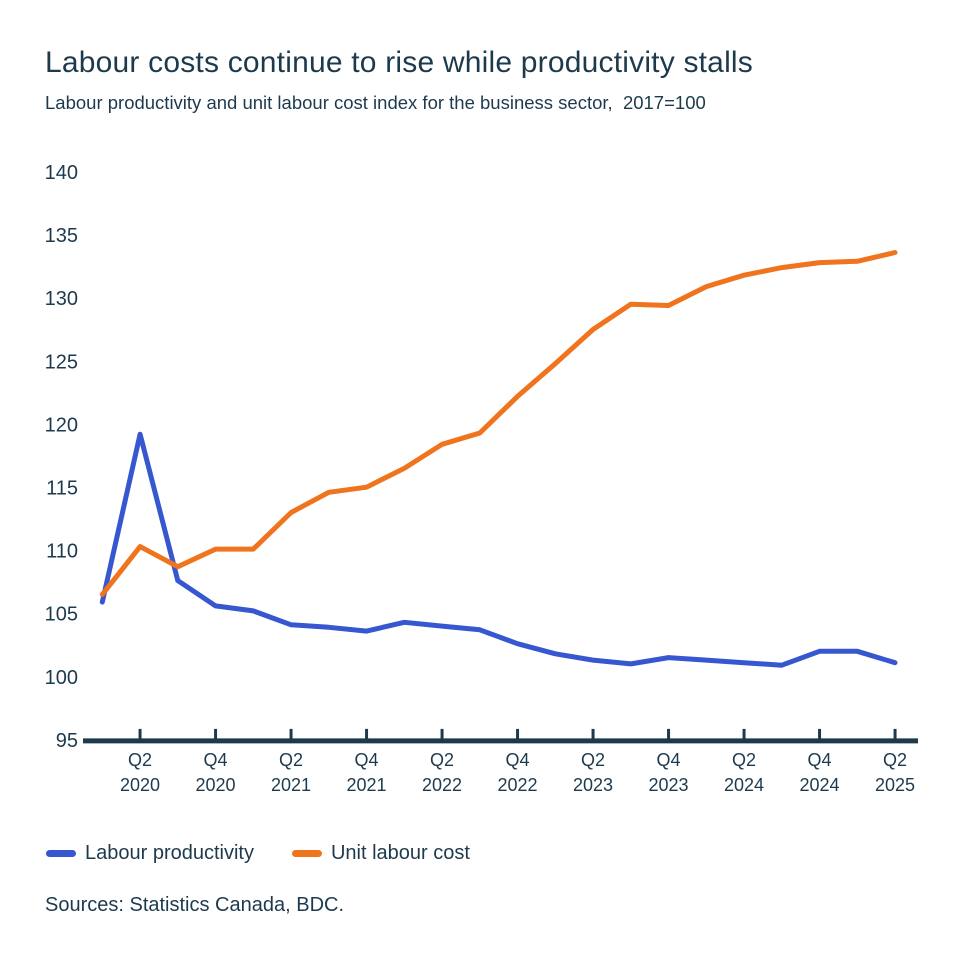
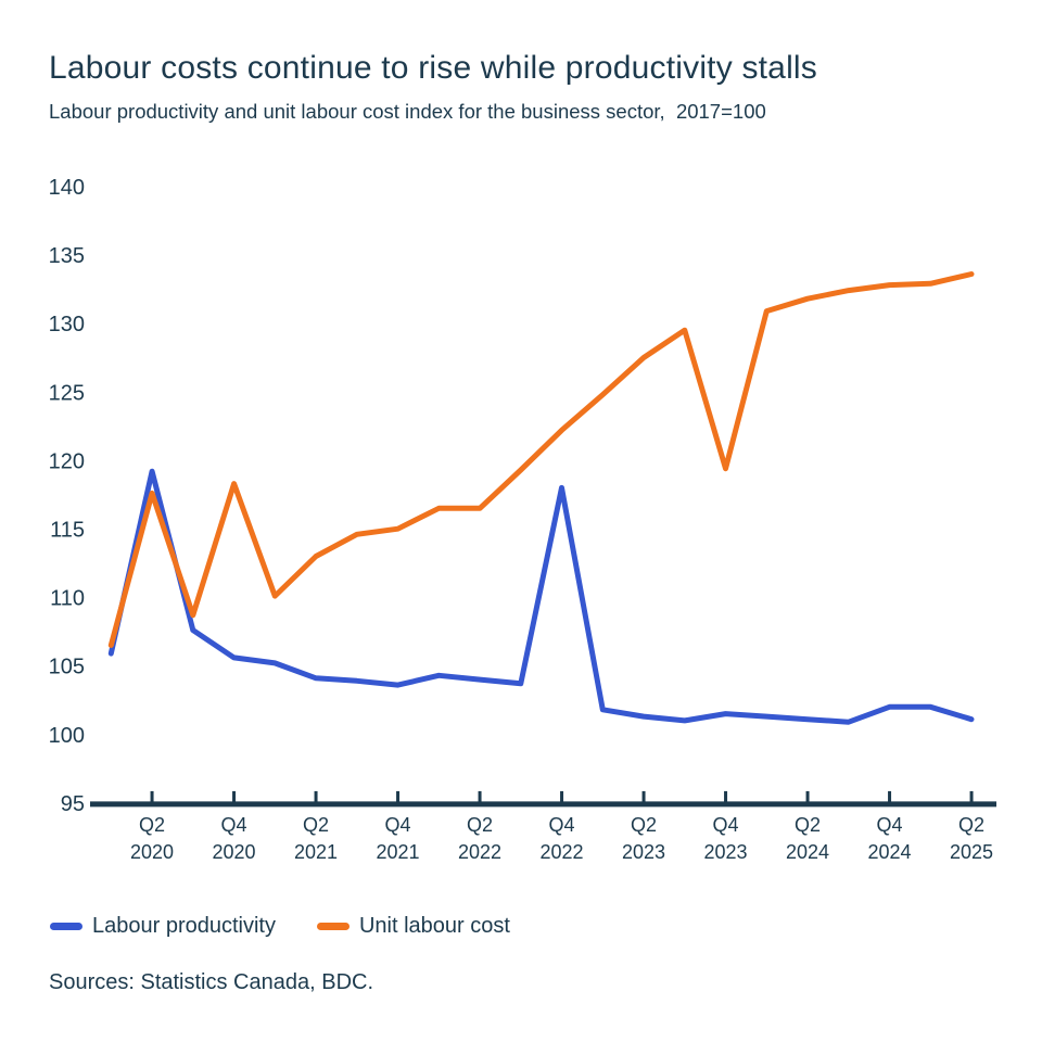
Unit labour cost/Q2 2020: 110.4 -> 117.7
Unit labour cost/Q4 2020: 110.2 -> 118.4
Unit labour cost/Q2 2022: 118.5 -> 116.6
Labour productivity/Q4 2022: 102.7 -> 118.1
Unit labour cost/Q4 2023: 129.5 -> 119.5
